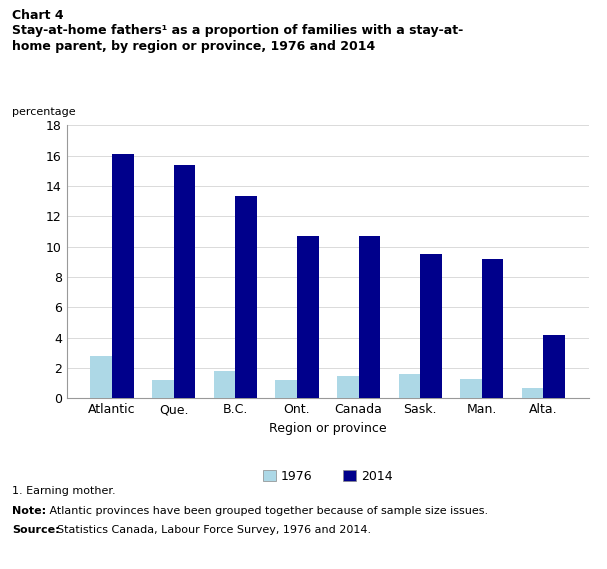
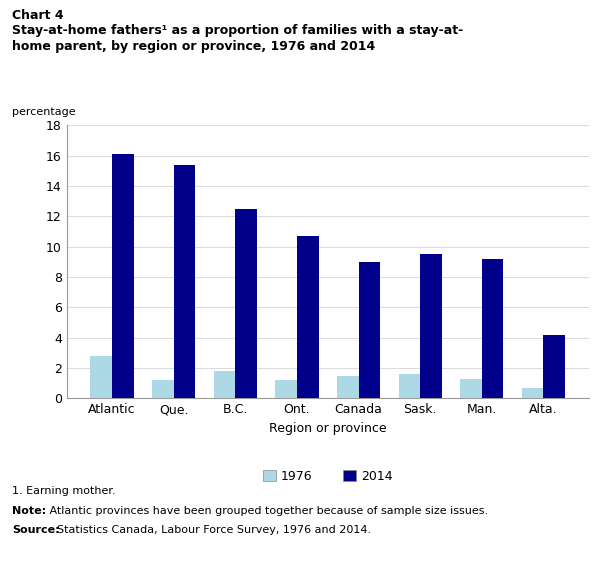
2014/B.C.: 13.3 -> 12.5
2014/Canada: 10.7 -> 9.0
